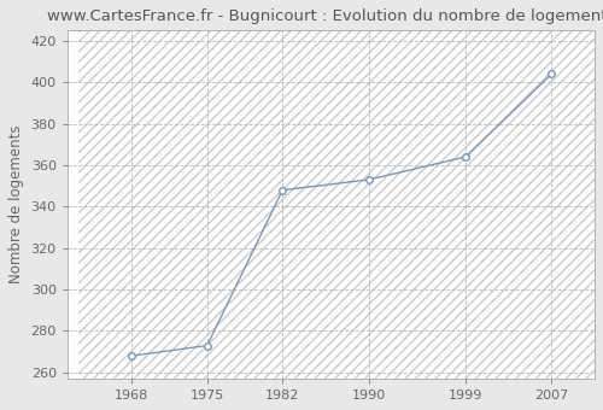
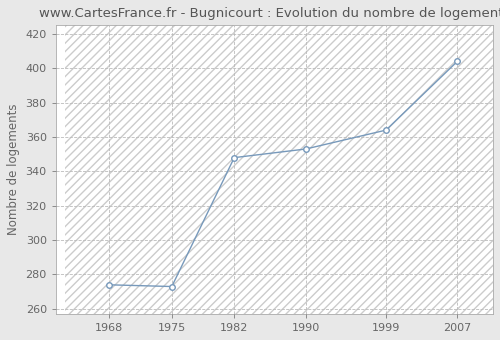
1968: 268 -> 274
